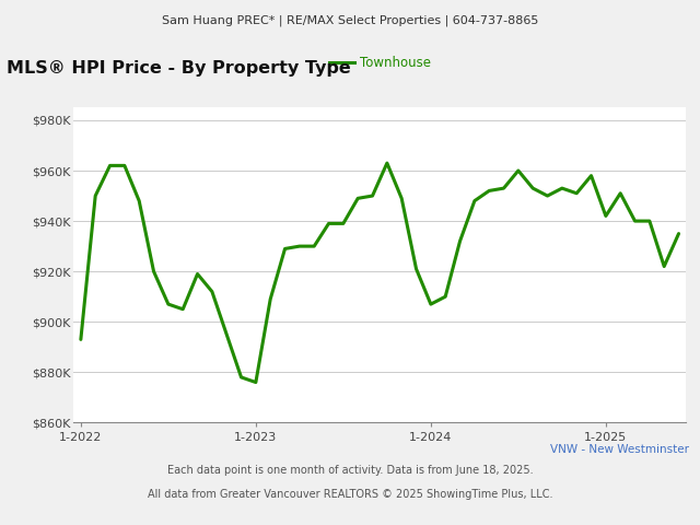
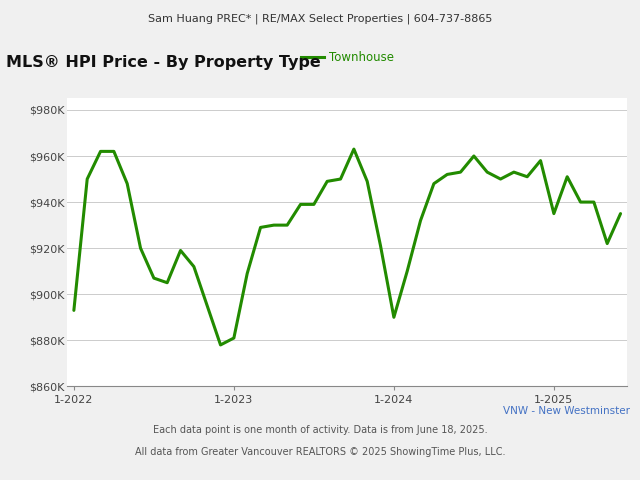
1-2023: $876K -> $881K
1-2024: $907K -> $890K
1-2025: $942K -> $935K
